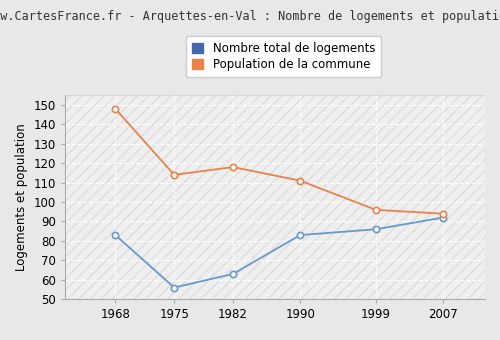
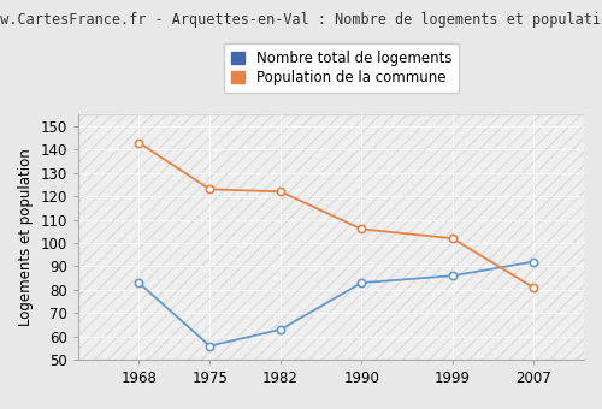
Population de la commune/1968: 148 -> 143
Population de la commune/1975: 114 -> 123
Population de la commune/1982: 118 -> 122
Population de la commune/1990: 111 -> 106
Population de la commune/1999: 96 -> 102
Population de la commune/2007: 94 -> 81
